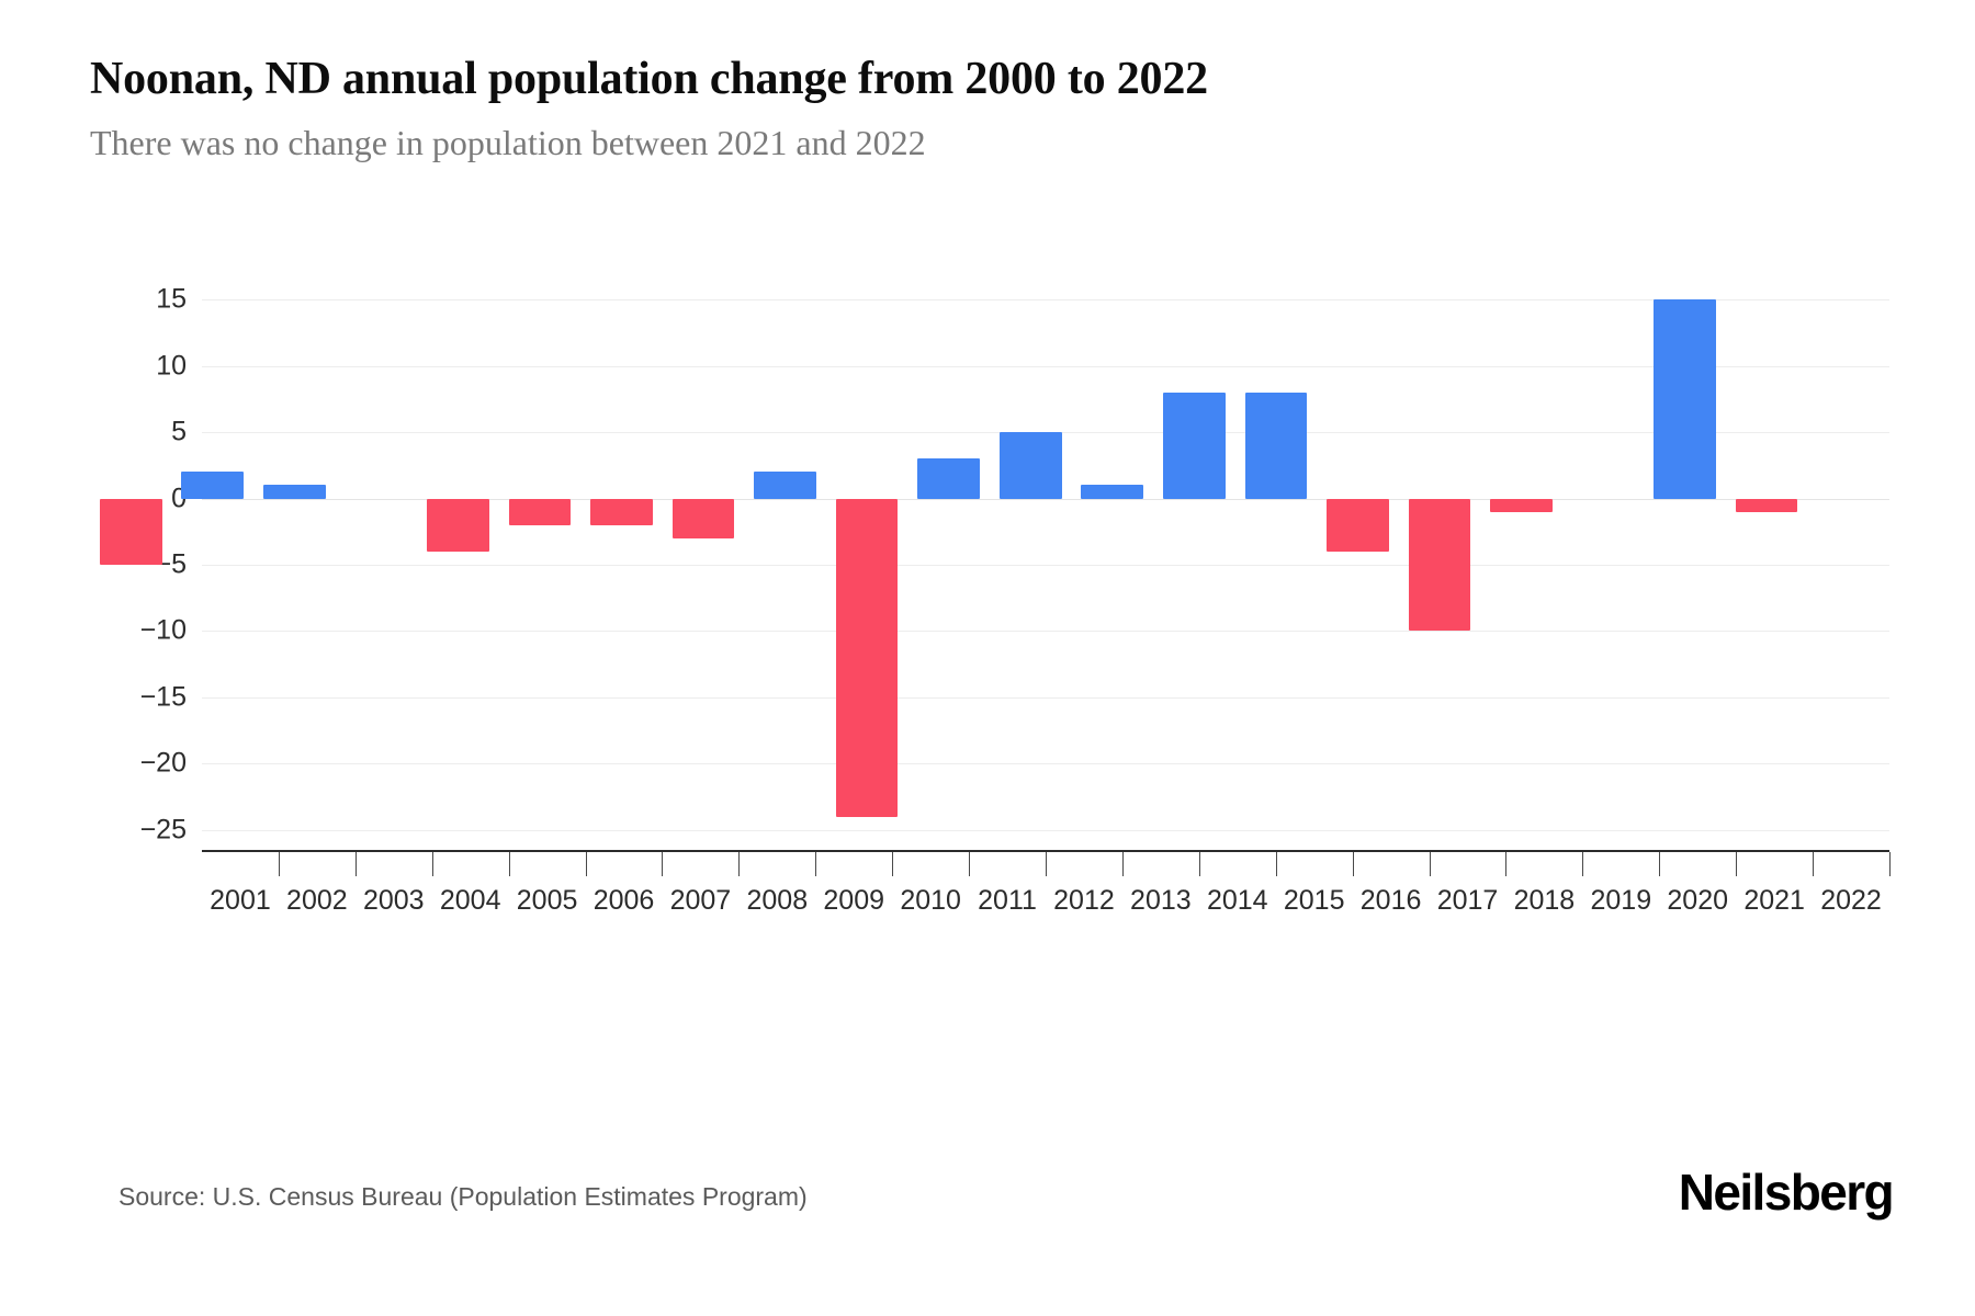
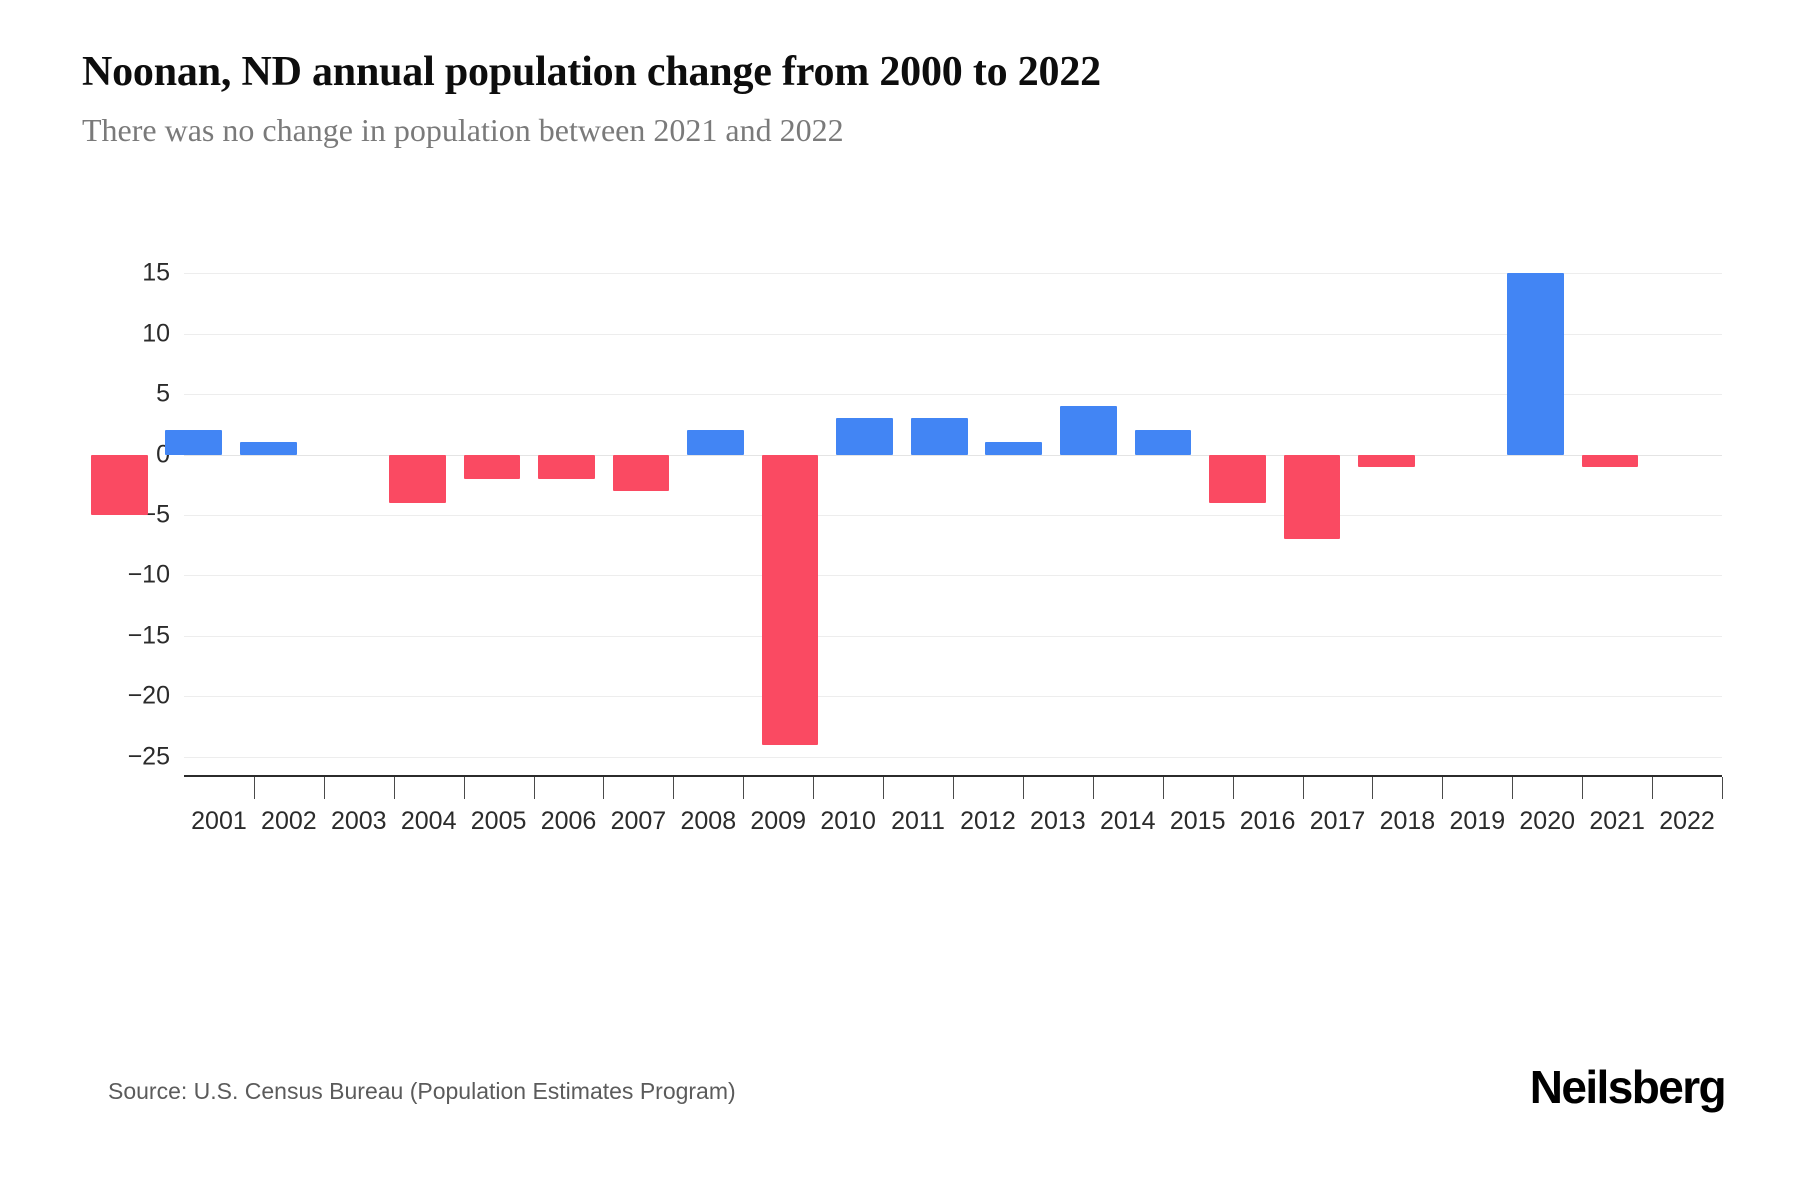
2012: 5 -> 3
2014: 8 -> 4
2015: 8 -> 2
2017: -10 -> -7
